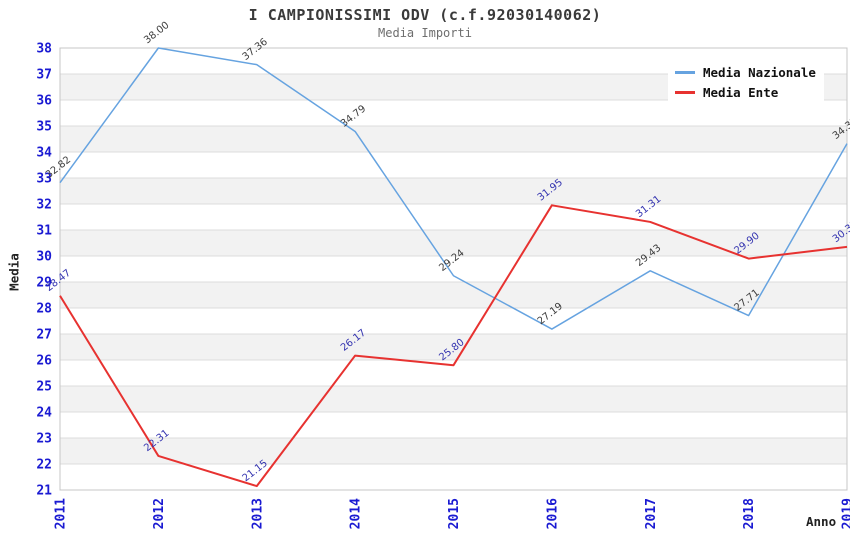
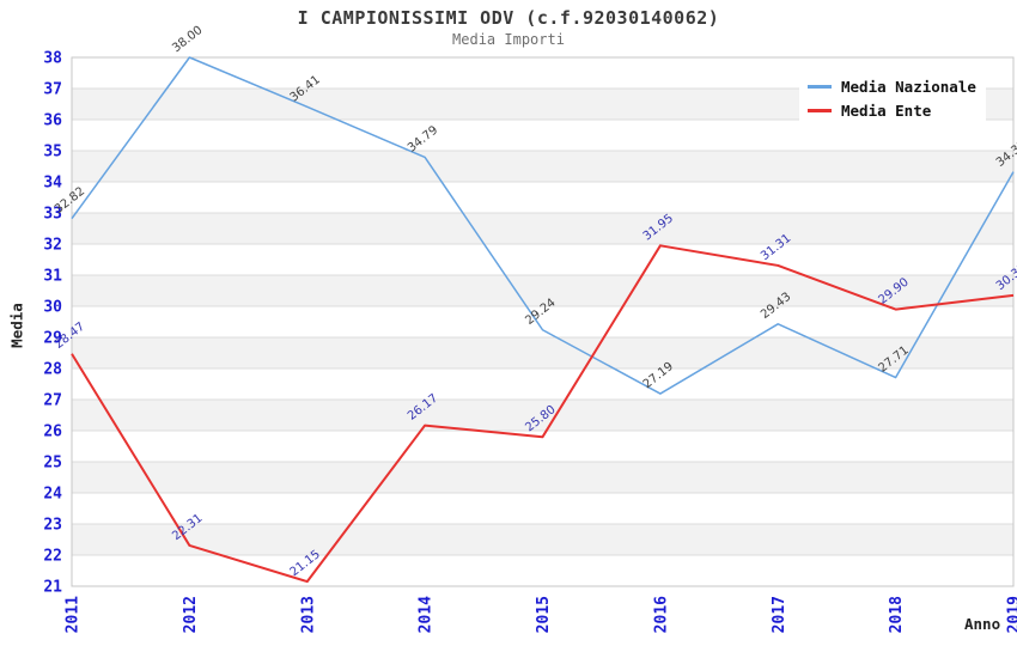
Media Nazionale/2013: 37.36 -> 36.41
